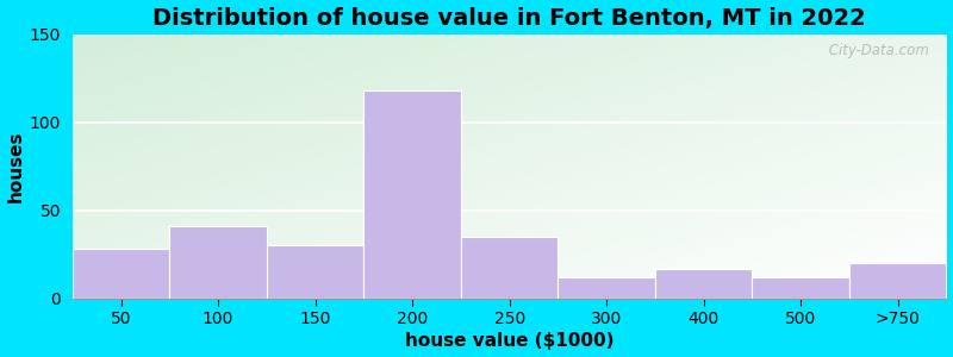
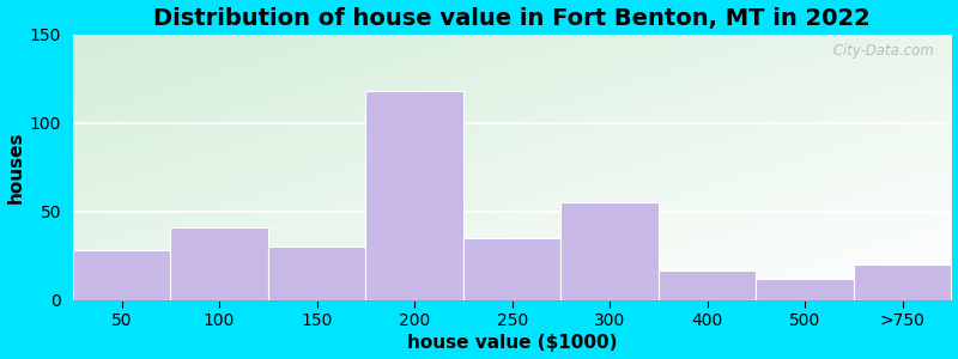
300: 12 -> 55
